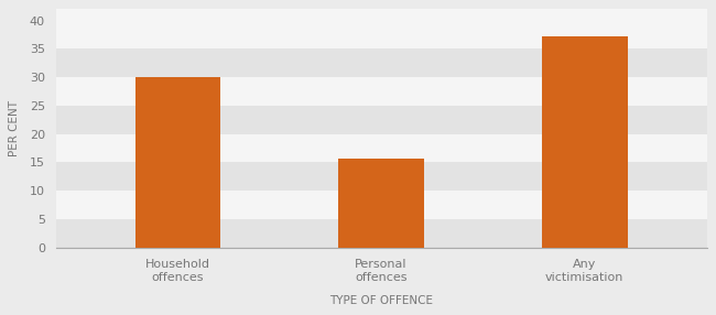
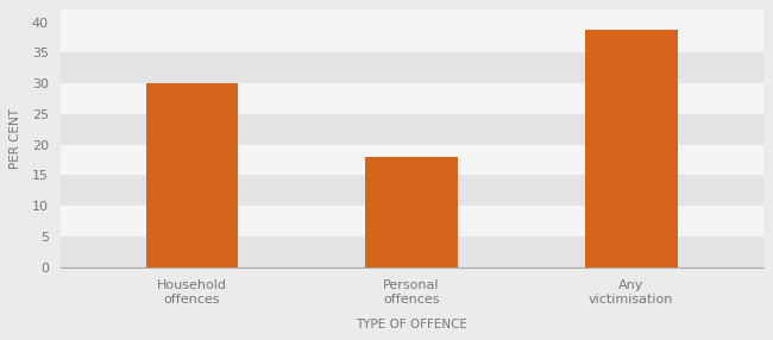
Personal offences: 15.6 -> 18.0
Any victimisation: 37.2 -> 38.7
